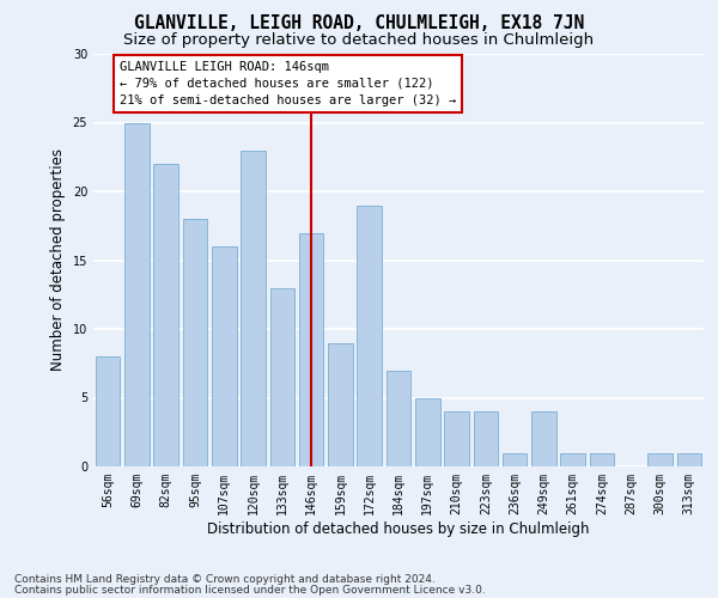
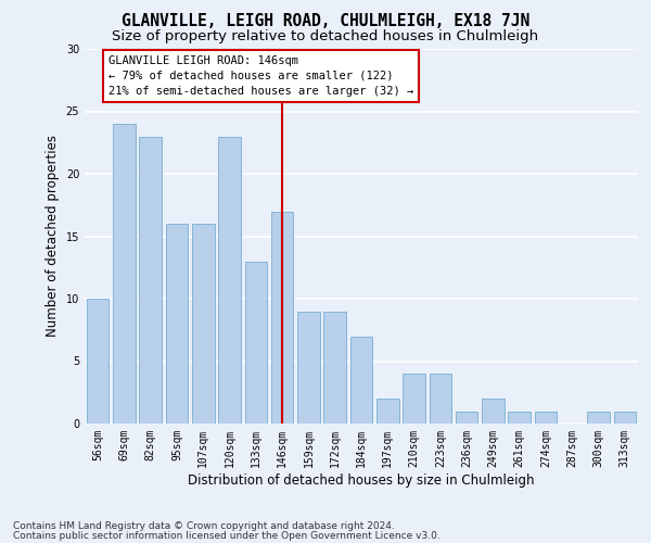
56sqm: 8 -> 10
69sqm: 25 -> 24
82sqm: 22 -> 23
95sqm: 18 -> 16
172sqm: 19 -> 9
197sqm: 5 -> 2
249sqm: 4 -> 2
